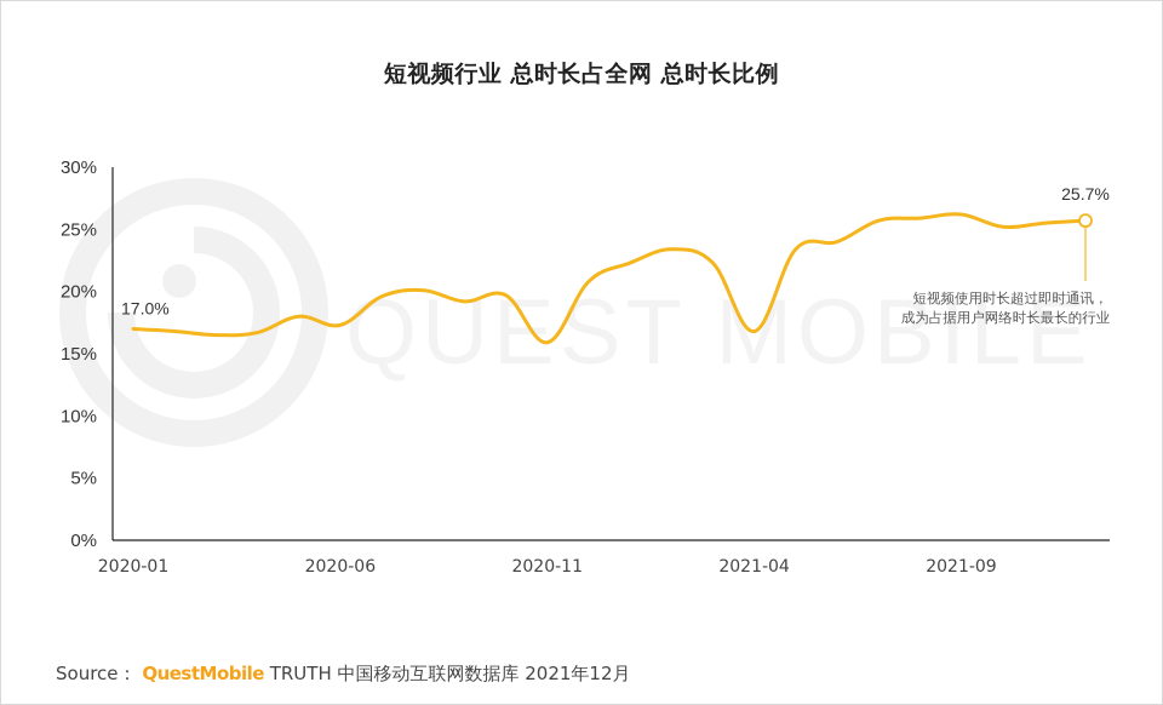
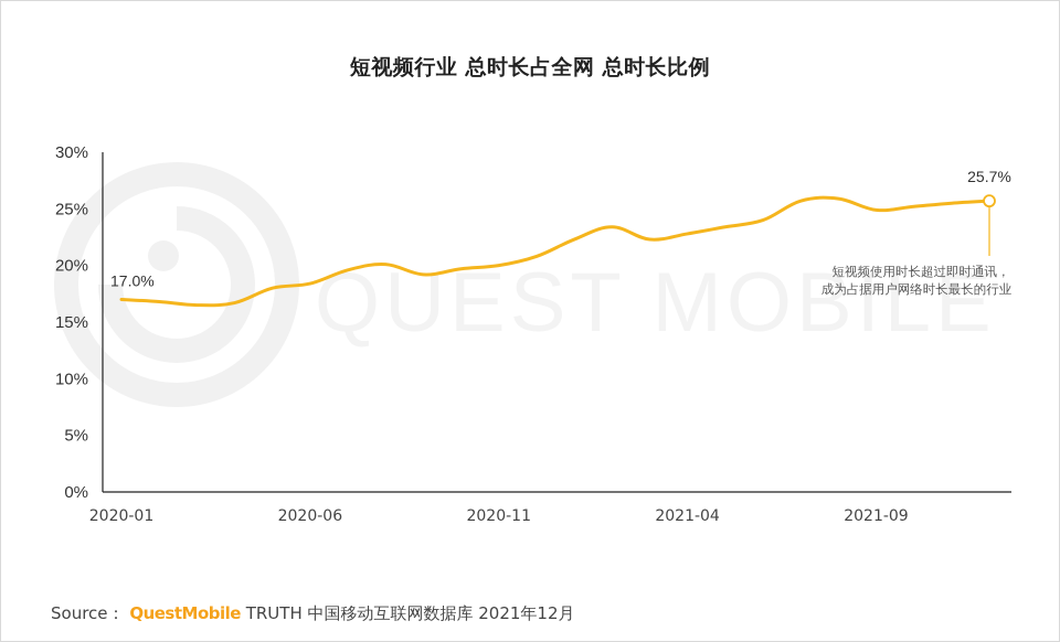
2020-06: 17.3% -> 18.4%
2020-11: 15.9% -> 20.0%
2021-04: 16.8% -> 22.8%
2021-09: 26.2% -> 24.9%
